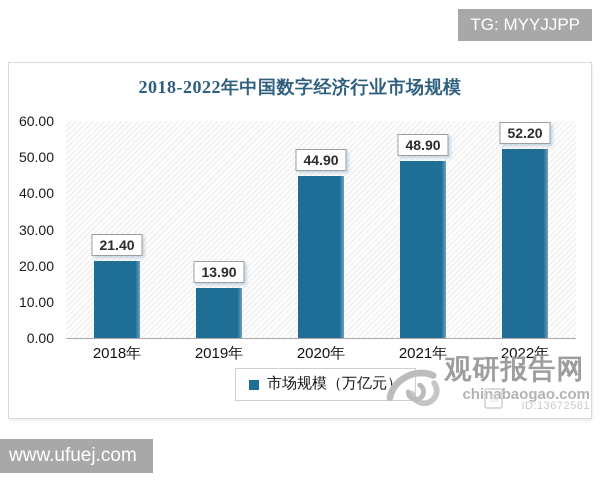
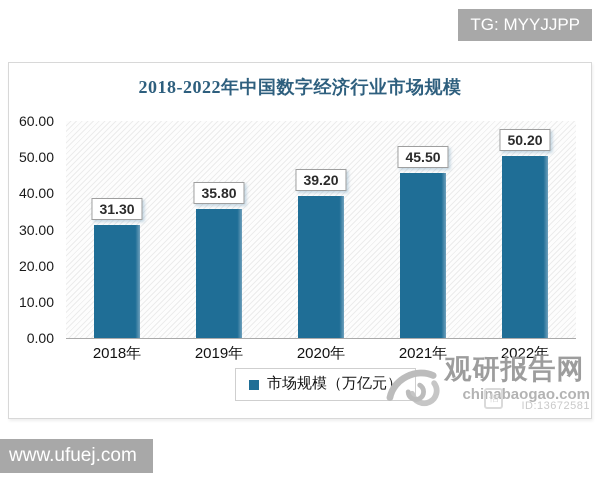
2018年: 21.40 -> 31.30
2019年: 13.90 -> 35.80
2020年: 44.90 -> 39.20
2021年: 48.90 -> 45.50
2022年: 52.20 -> 50.20
